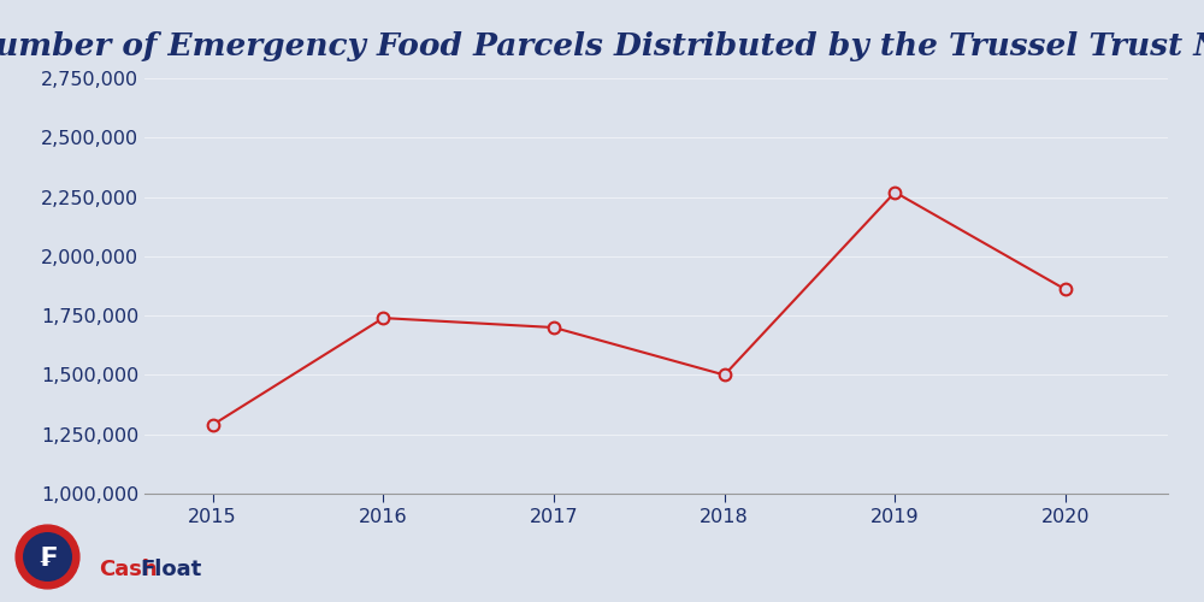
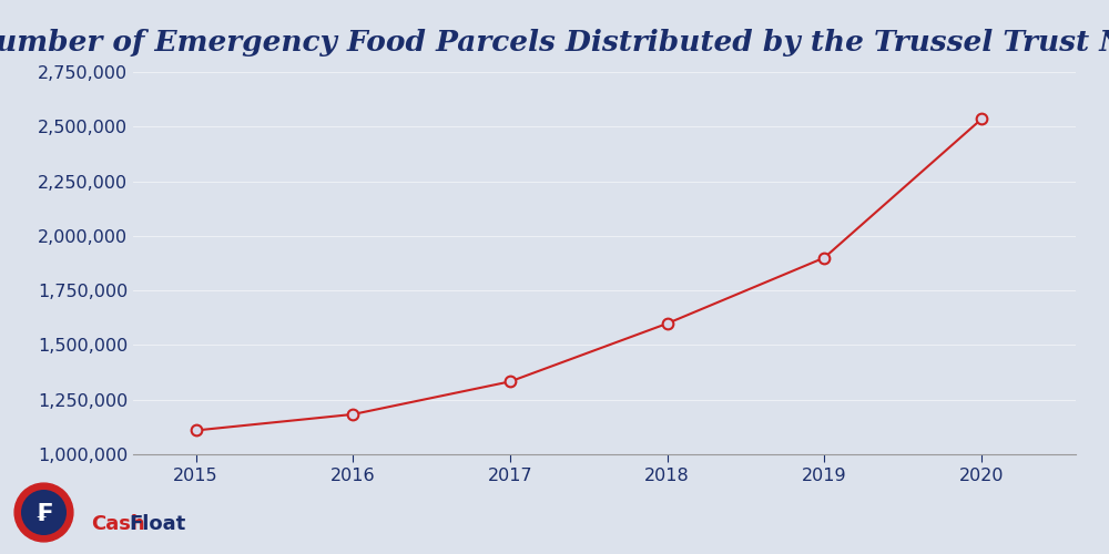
2015: 1,290,000 -> 1,110,000
2016: 1,740,000 -> 1,180,000
2017: 1,700,000 -> 1,330,000
2018: 1,500,000 -> 1,600,000
2019: 2,270,000 -> 1,900,000
2020: 1,860,000 -> 2,530,000
